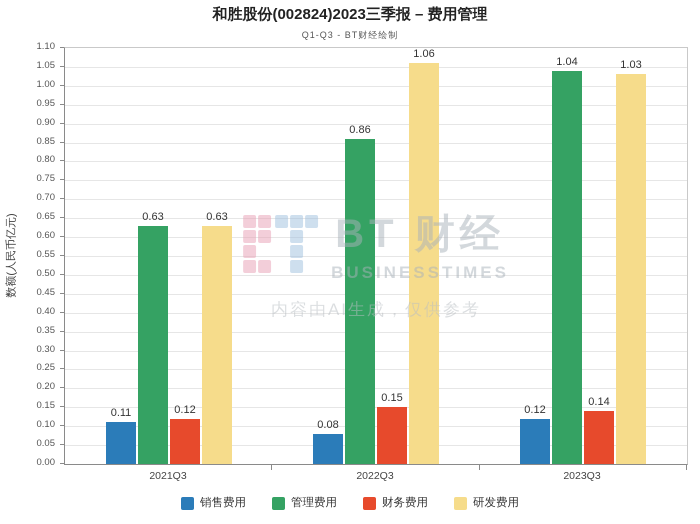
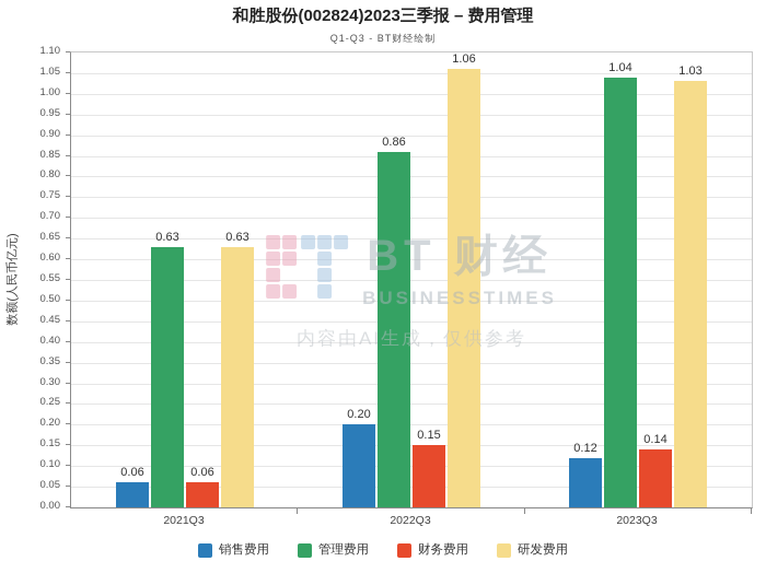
销售费用/2021Q3: 0.11 -> 0.06
财务费用/2021Q3: 0.12 -> 0.06
销售费用/2022Q3: 0.08 -> 0.20
